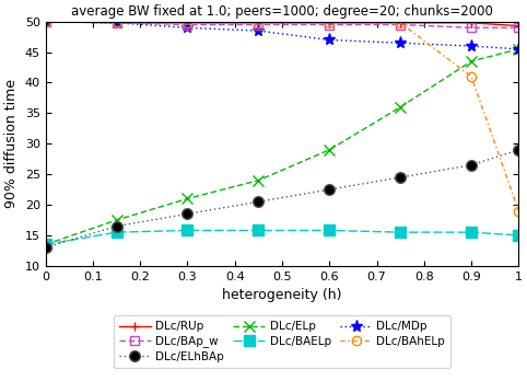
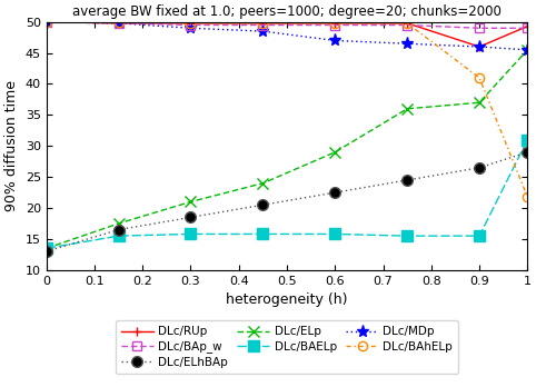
DLc/RUp/0.9: 49.8 -> 46.0
DLc/ELp/0.9: 43.5 -> 37.0
DLc/BAELp/1: 15.0 -> 31.0
DLc/BAhELp/1: 19.0 -> 21.8
